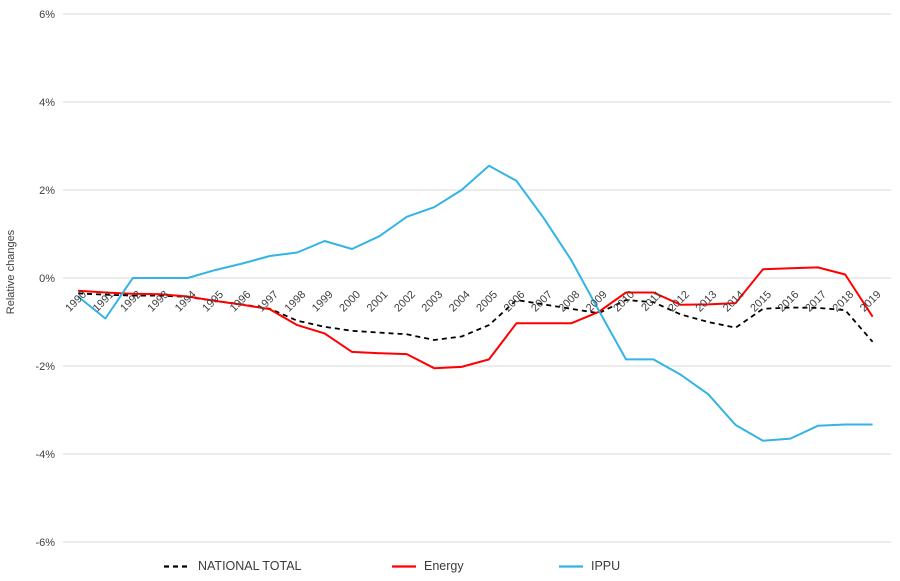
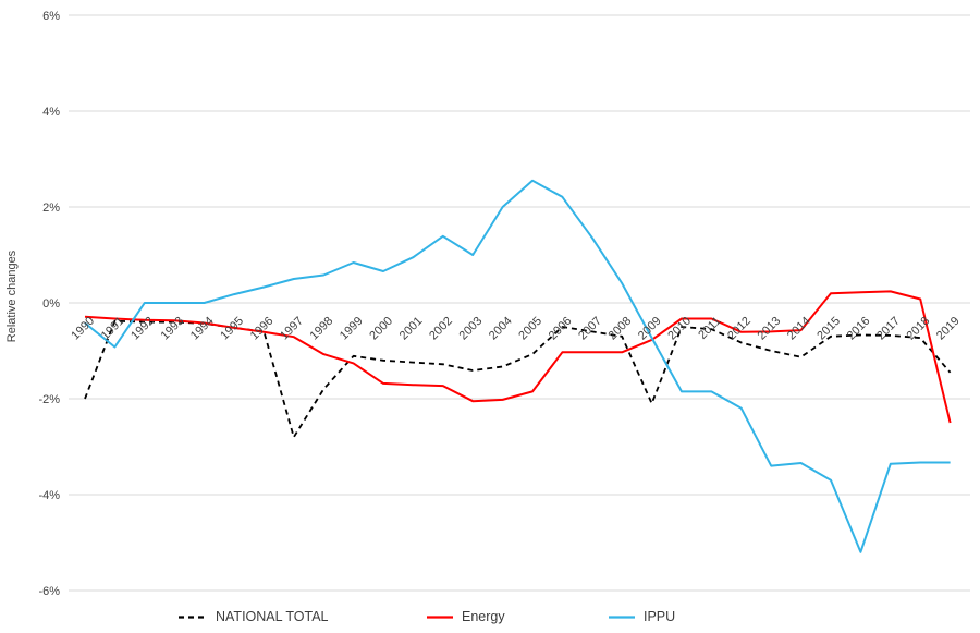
NATIONAL TOTAL/1990: -0.3% -> -2.0%
NATIONAL TOTAL/1997: -0.7% -> -2.8%
NATIONAL TOTAL/1998: -1.0% -> -1.8%
IPPU/2003: 1.6% -> 1.0%
NATIONAL TOTAL/2009: -0.8% -> -2.1%
IPPU/2013: -2.6% -> -3.4%
IPPU/2016: -3.6% -> -5.2%
Energy/2019: -0.9% -> -2.5%
